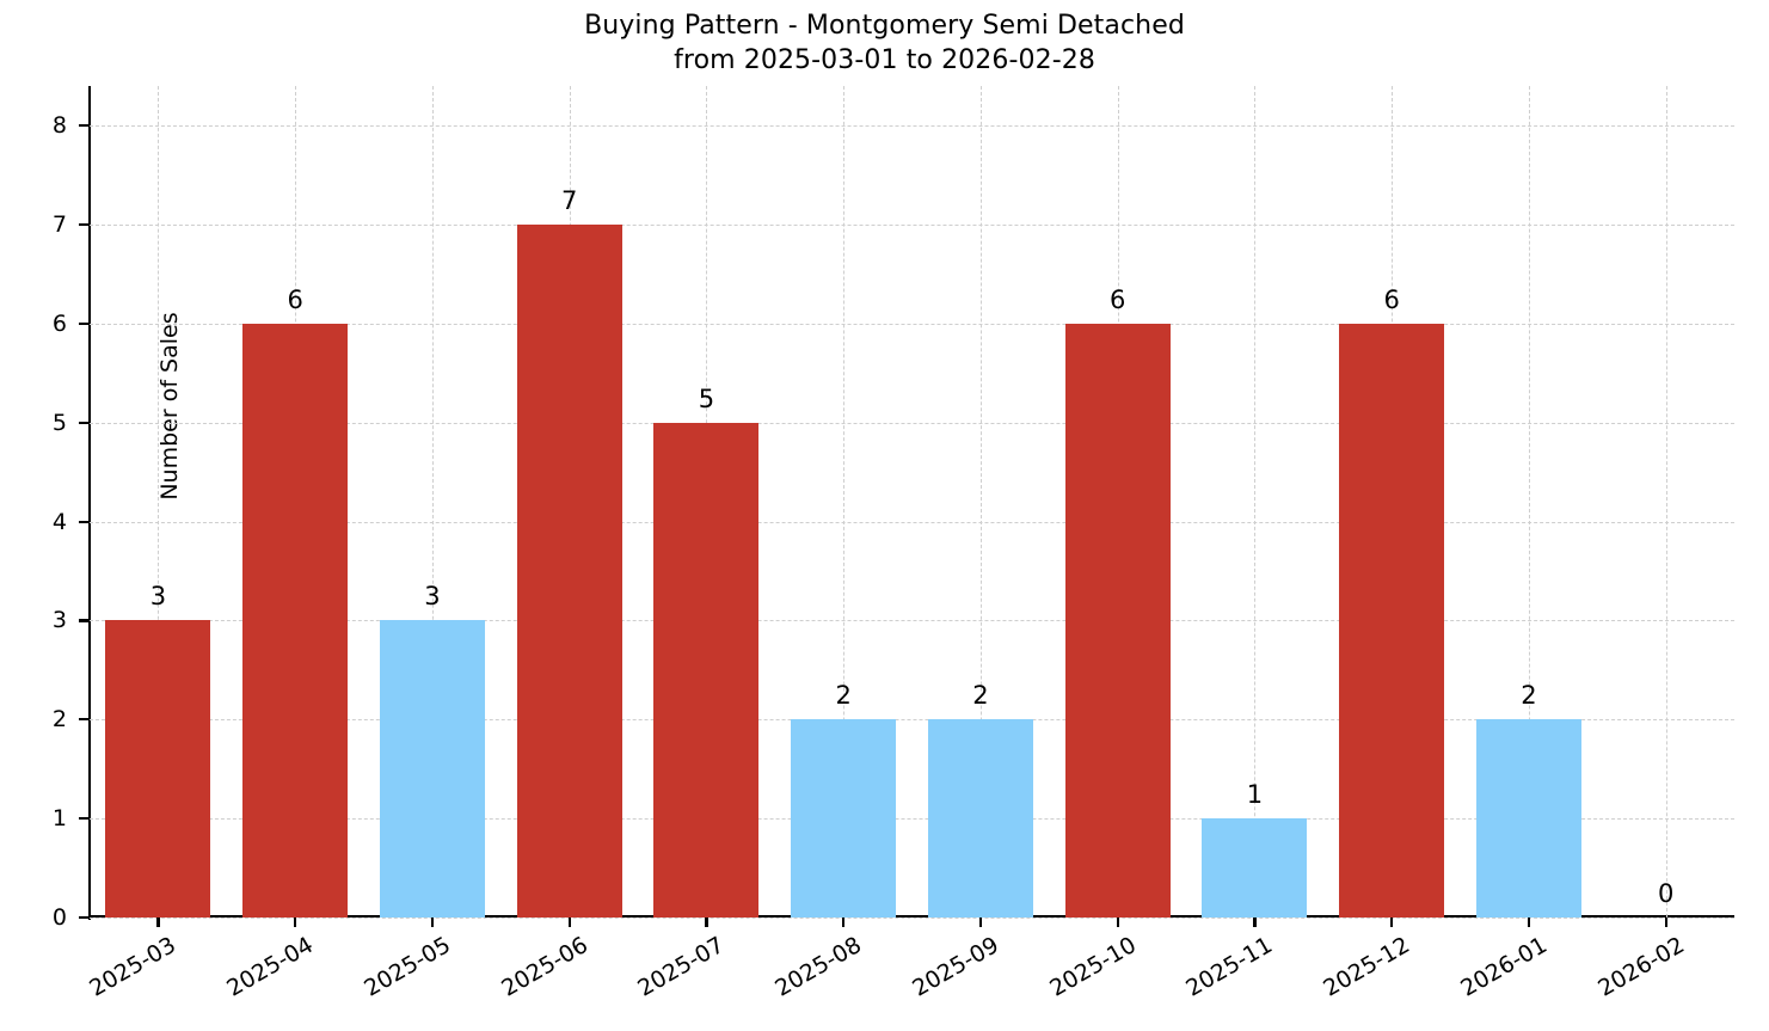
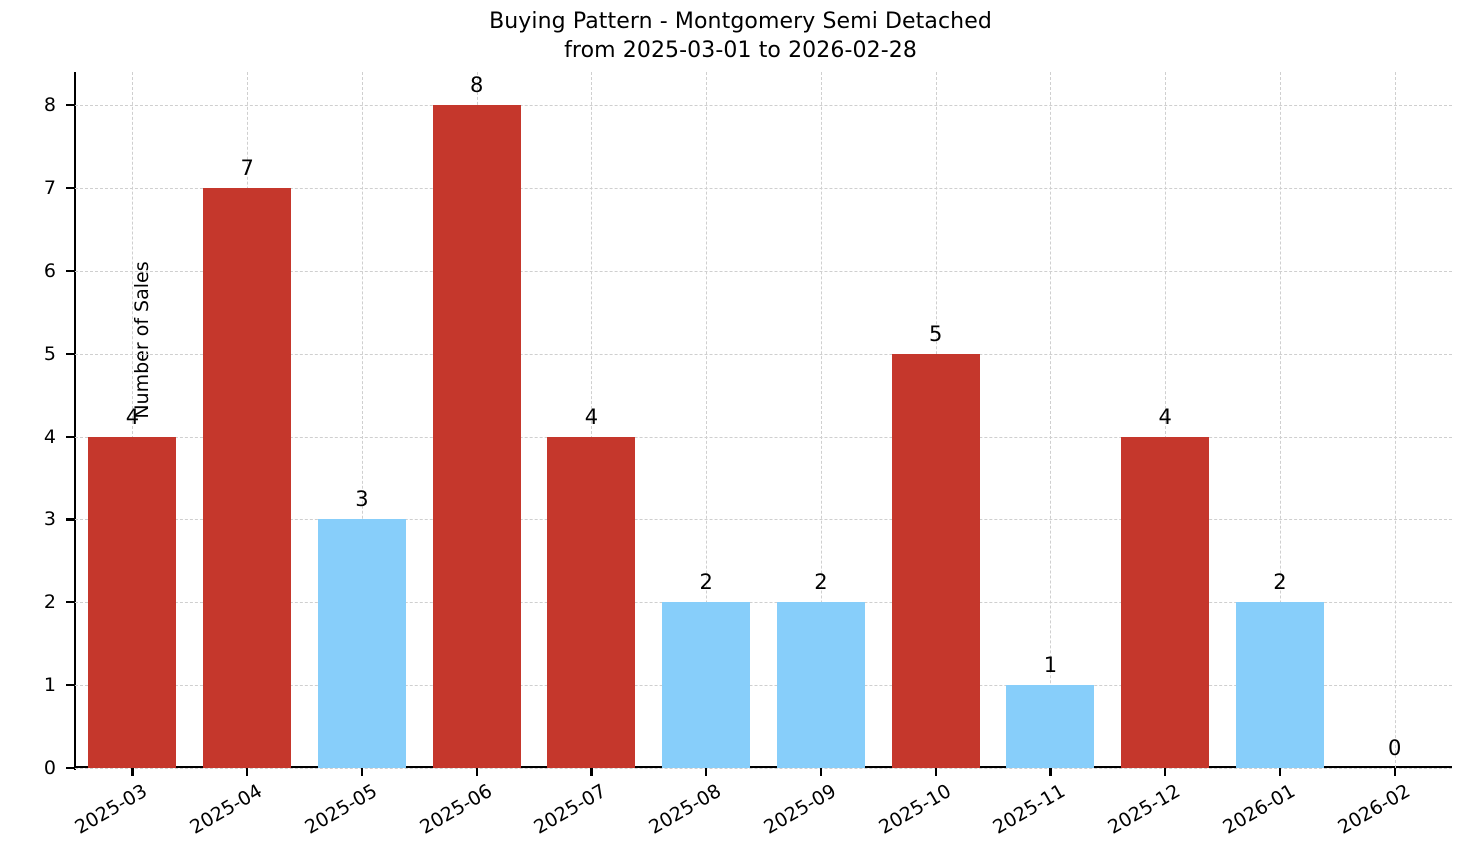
2025-03: 3 -> 4
2025-04: 6 -> 7
2025-06: 7 -> 8
2025-07: 5 -> 4
2025-10: 6 -> 5
2025-12: 6 -> 4
